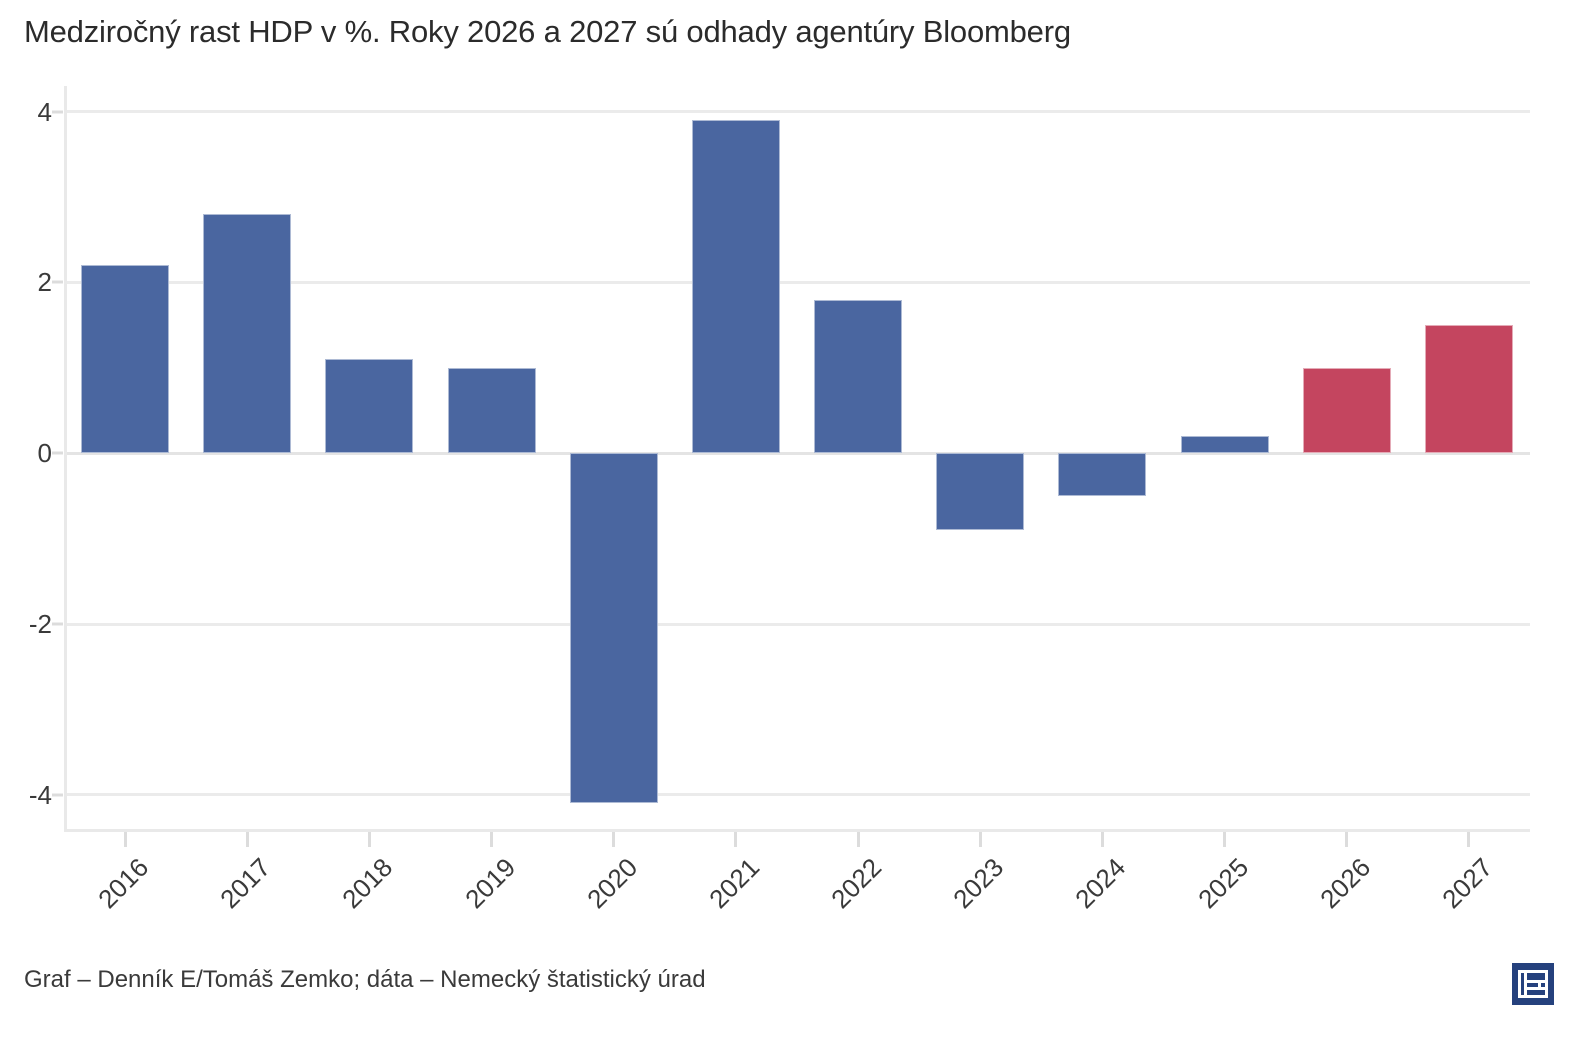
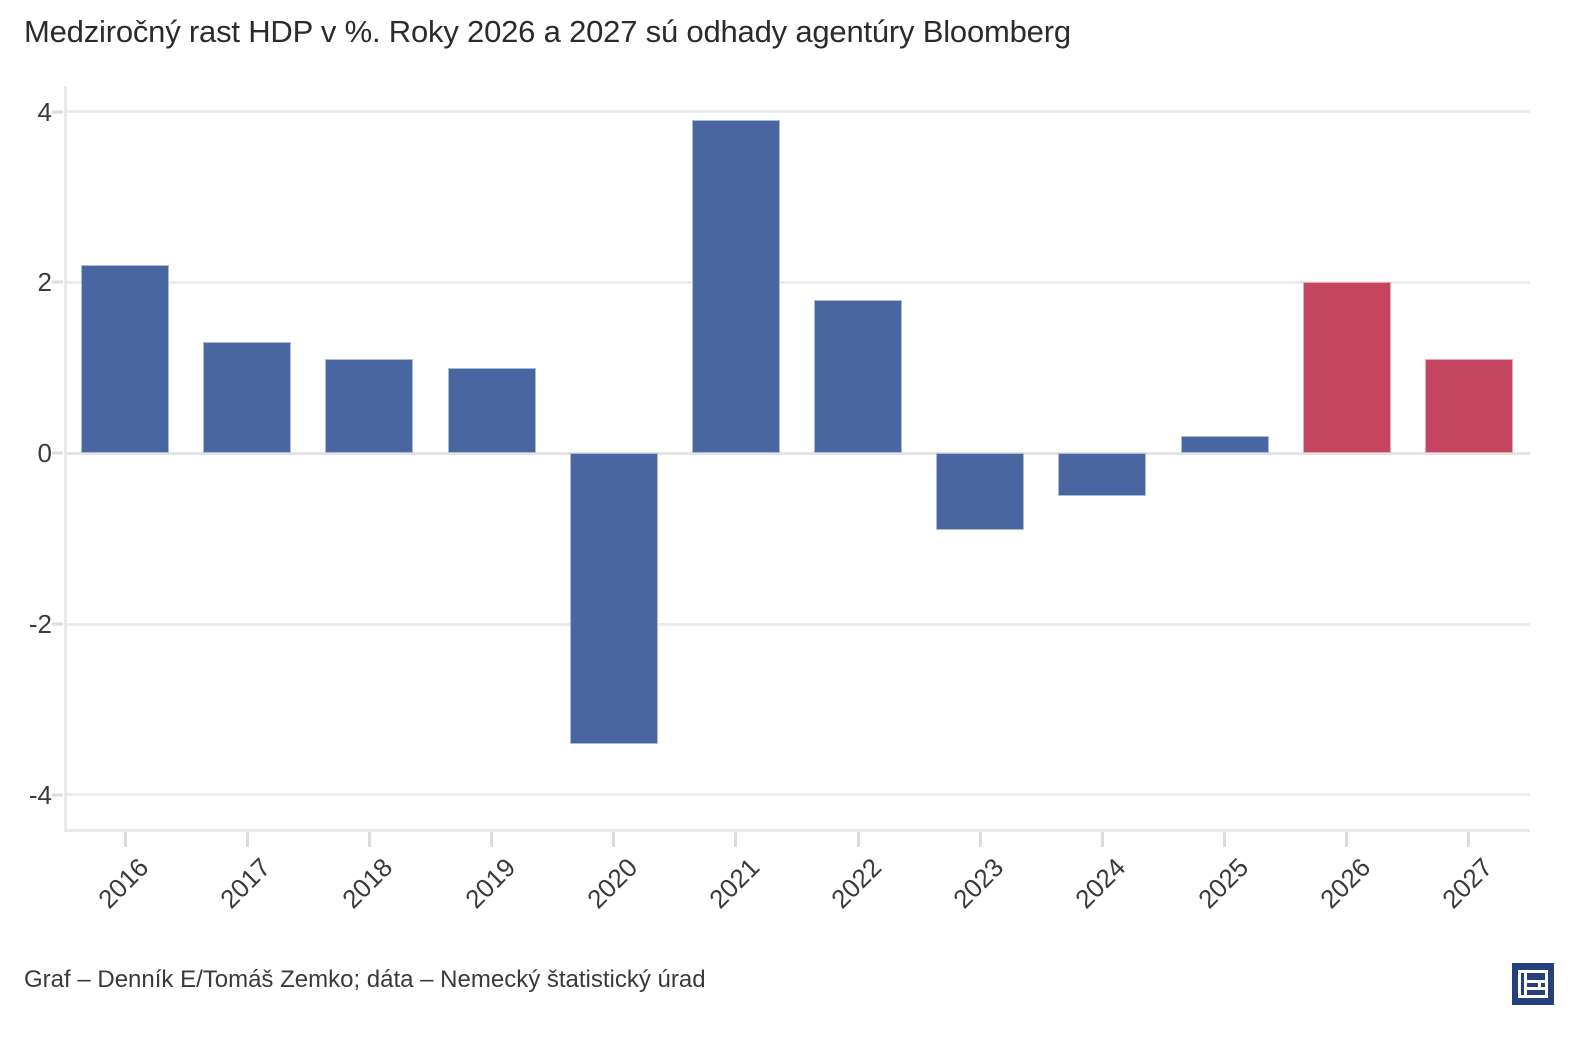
2017: 2.8 -> 1.3
2020: -4.1 -> -3.4
2026: 1.0 -> 2.0
2027: 1.5 -> 1.1
